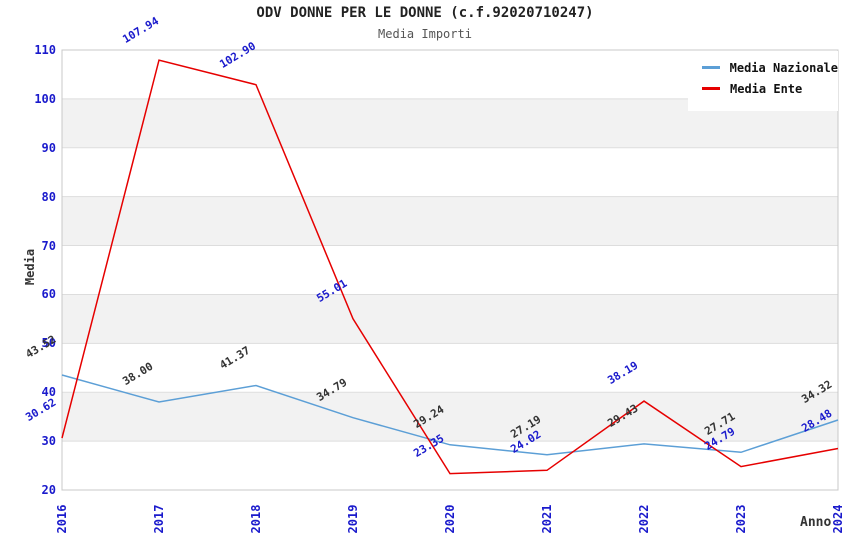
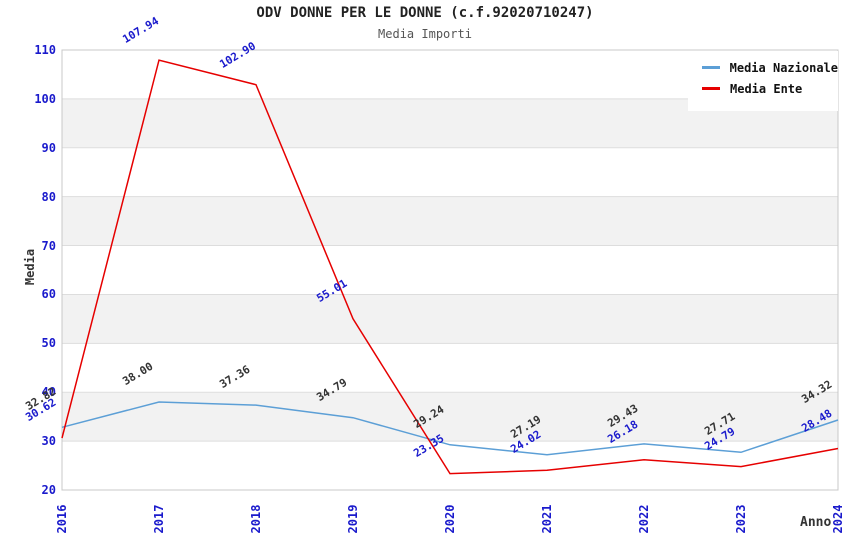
Media Nazionale/2016: 43.52 -> 32.82
Media Nazionale/2018: 41.37 -> 37.36
Media Ente/2022: 38.19 -> 26.18
